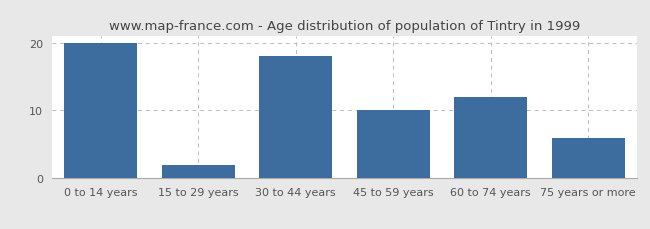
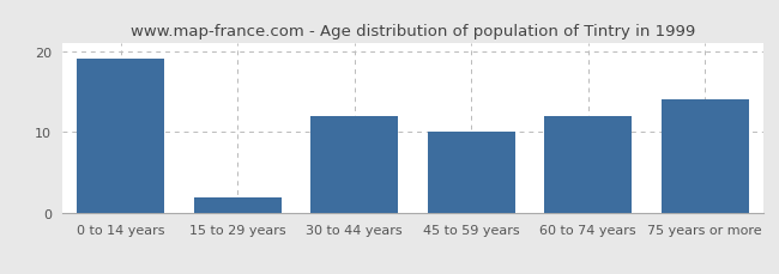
0 to 14 years: 20 -> 19
30 to 44 years: 18 -> 12
75 years or more: 6 -> 14
